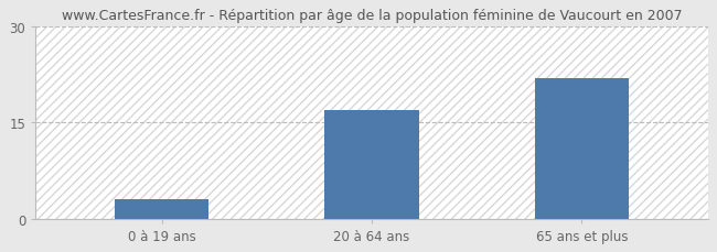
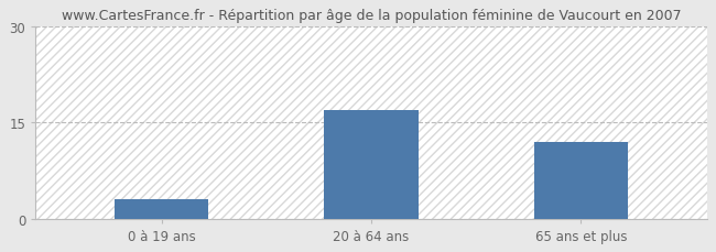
65 ans et plus: 22 -> 12
